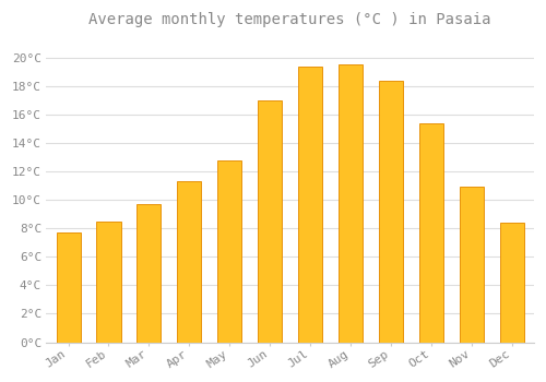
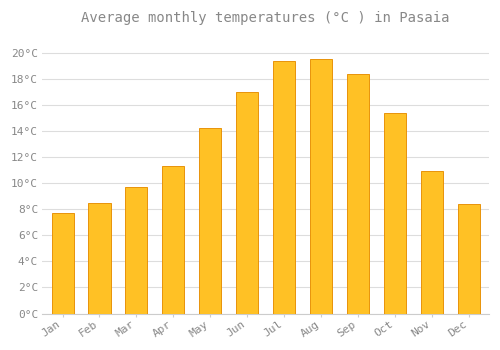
May: 12.8°C -> 14.2°C
